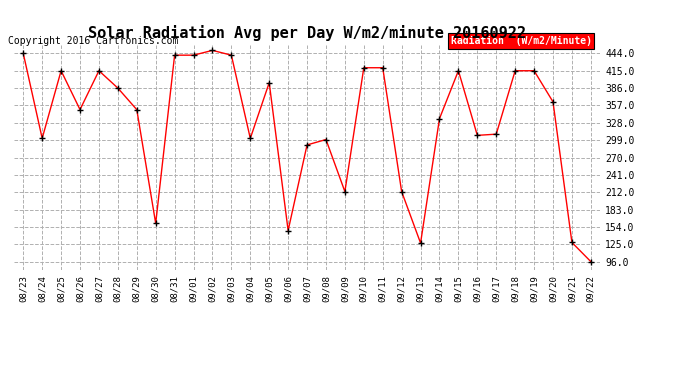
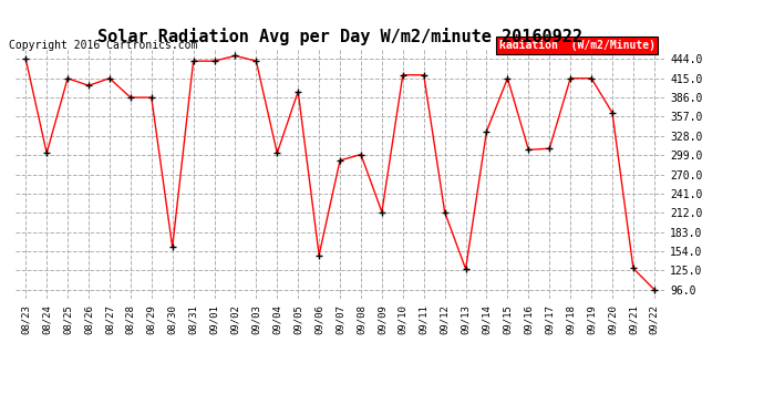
08/26: 350 -> 404
08/29: 350 -> 386
